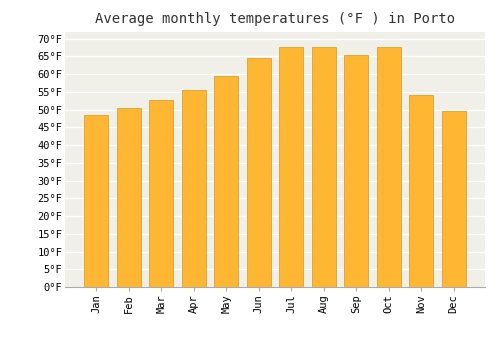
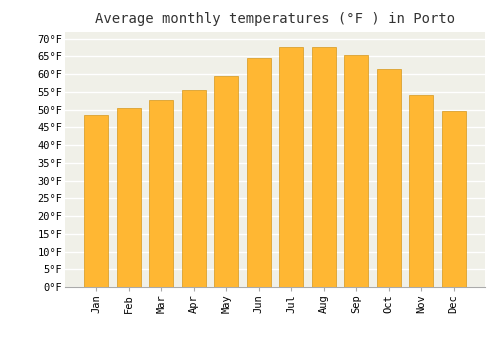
Oct: 67.5°F -> 61.5°F
